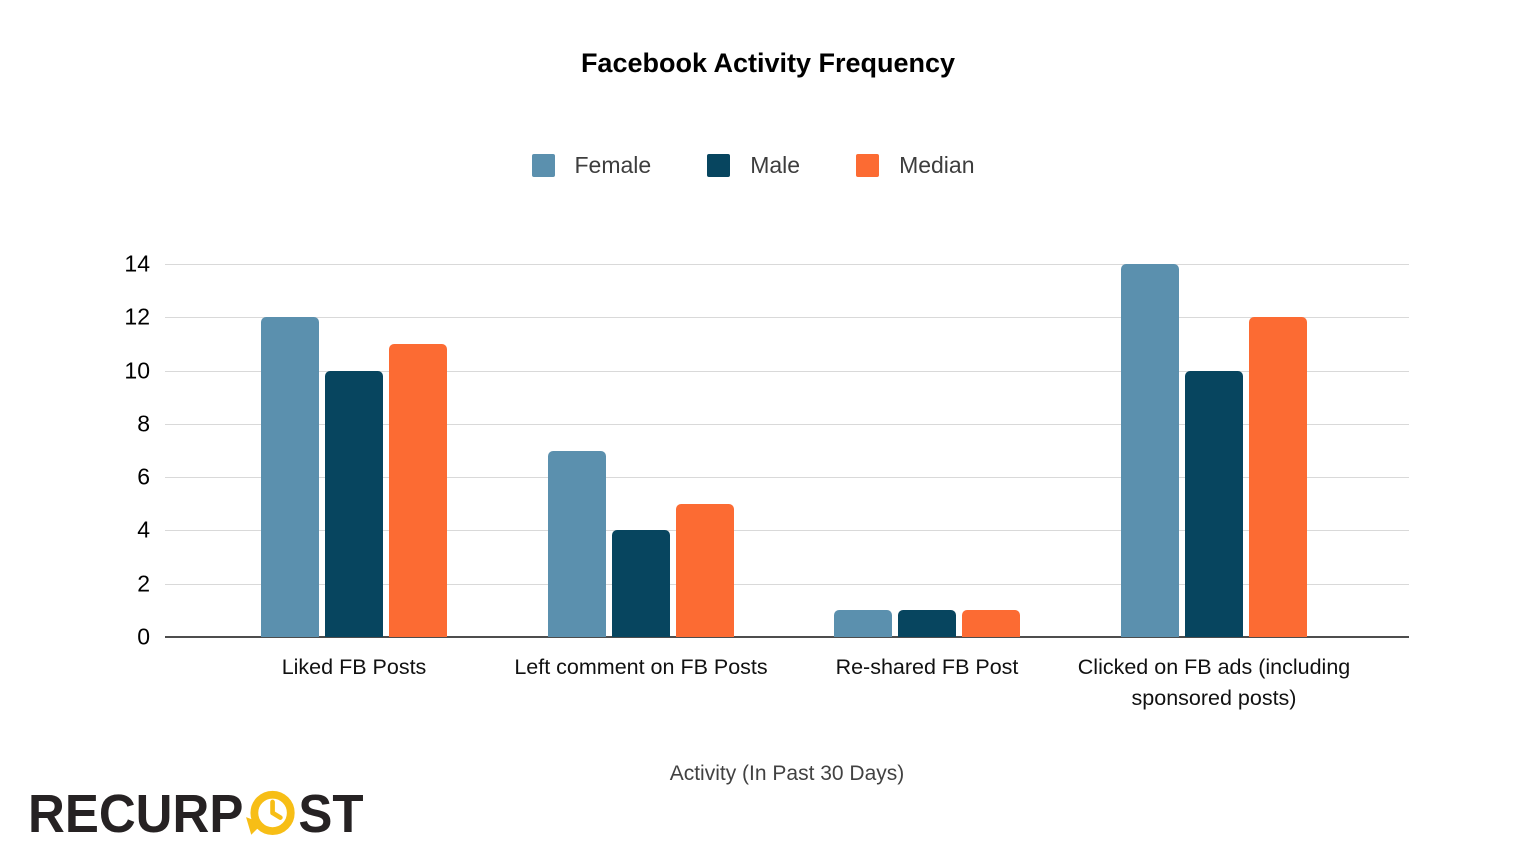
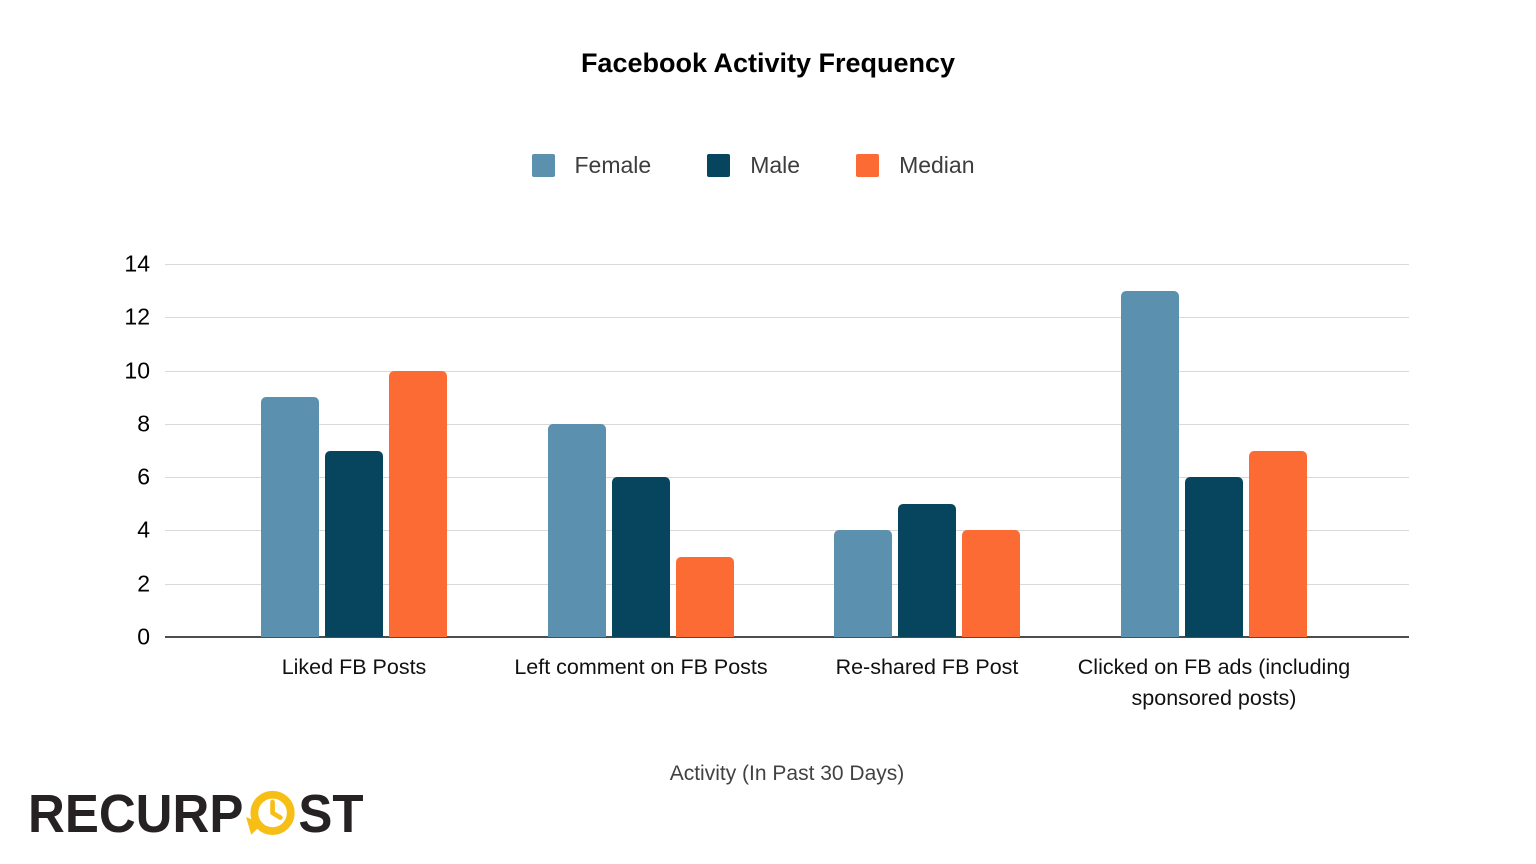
Female/Liked FB Posts: 12 -> 9
Male/Liked FB Posts: 10 -> 7
Median/Liked FB Posts: 11 -> 10
Female/Left comment on FB Posts: 7 -> 8
Male/Left comment on FB Posts: 4 -> 6
Median/Left comment on FB Posts: 5 -> 3
Female/Re-shared FB Post: 1 -> 4
Male/Re-shared FB Post: 1 -> 5
Median/Re-shared FB Post: 1 -> 4
Female/Clicked on FB ads (including sponsored posts): 14 -> 13
Male/Clicked on FB ads (including sponsored posts): 10 -> 6
Median/Clicked on FB ads (including sponsored posts): 12 -> 7
